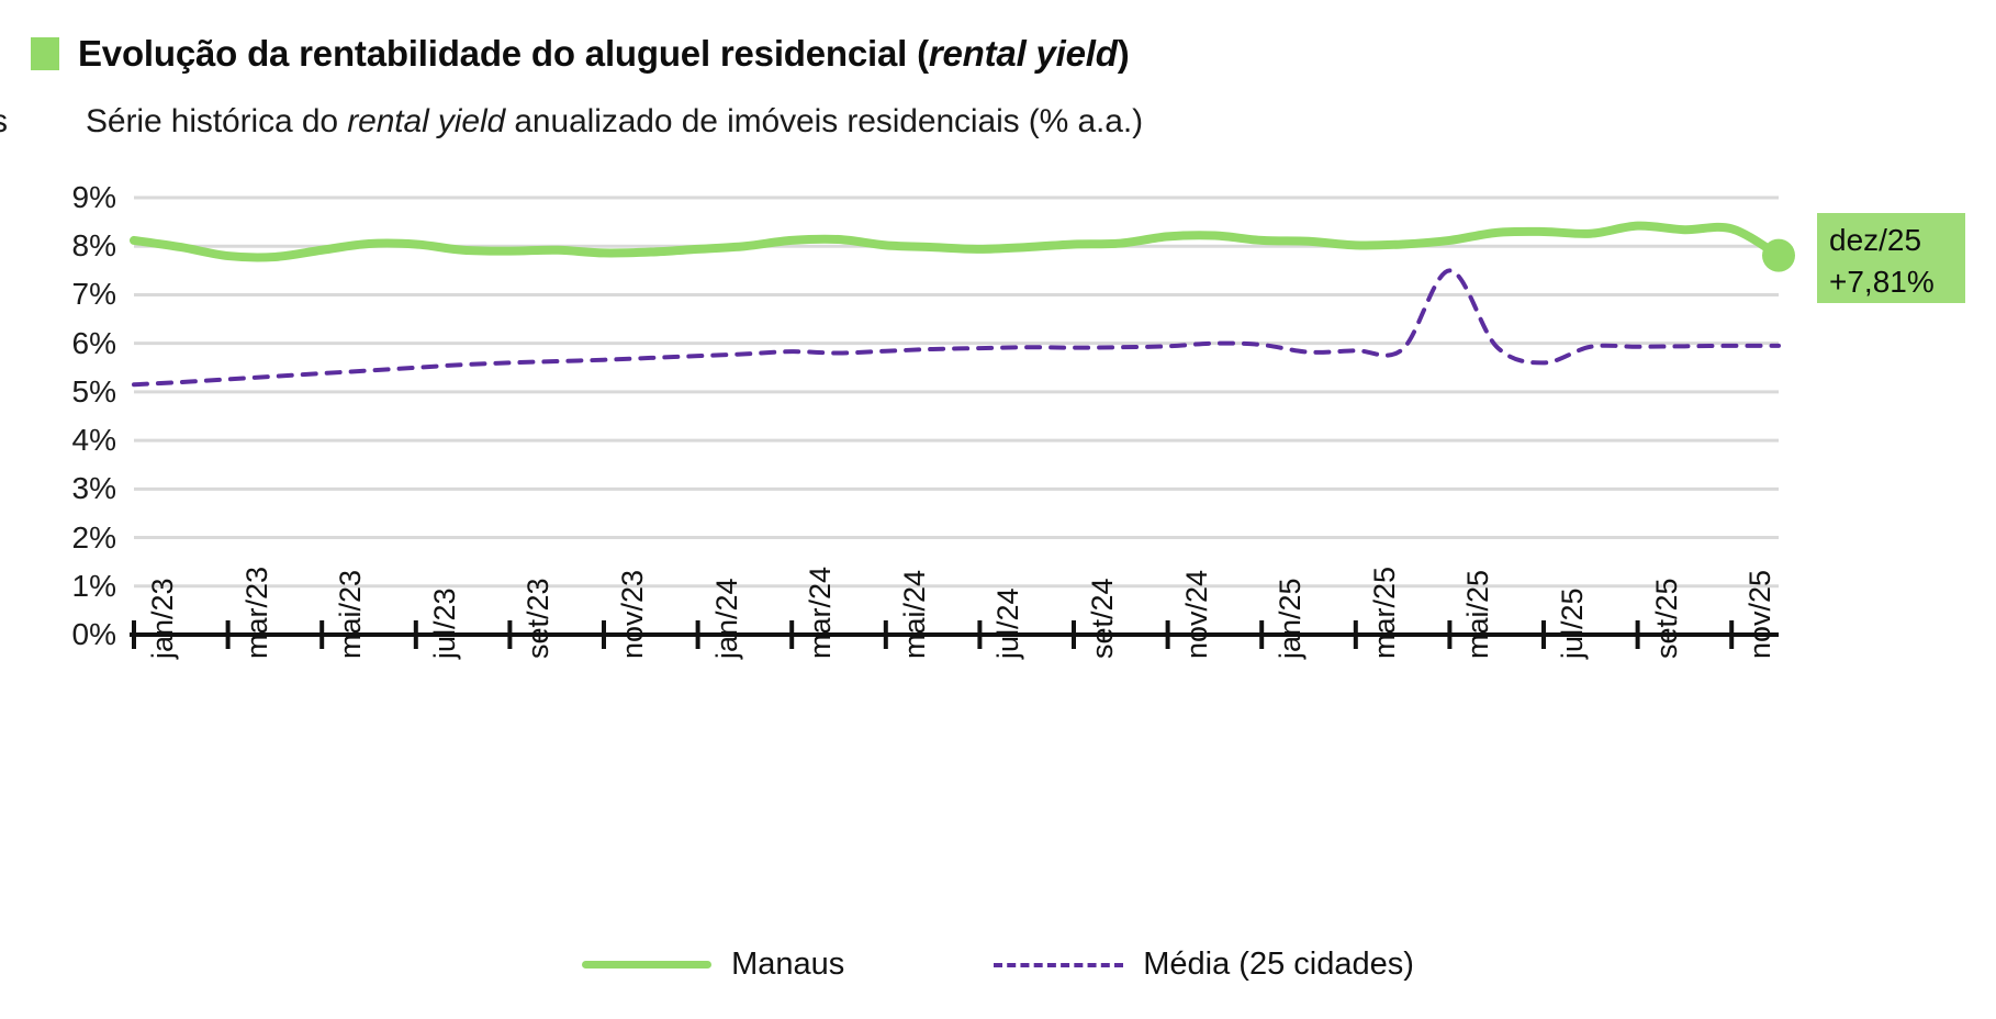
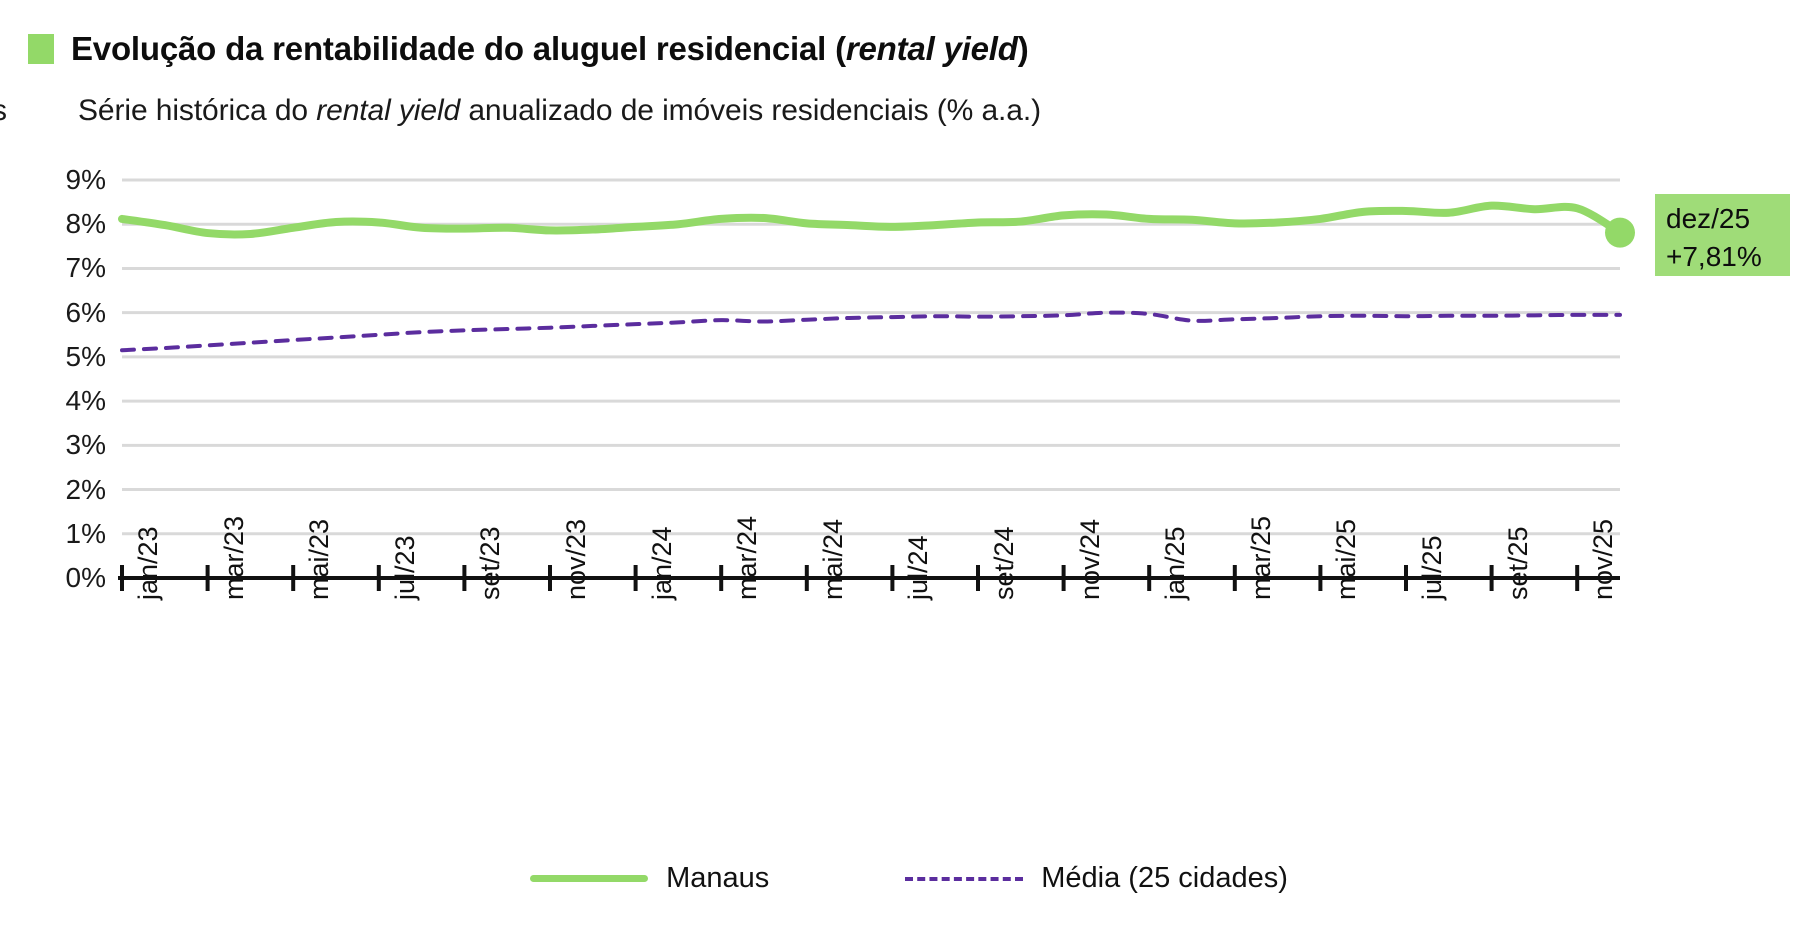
Média (25 cidades)/mai/25: 7.5% -> 5.9%
Média (25 cidades)/jul/25: 5.6% -> 5.9%
